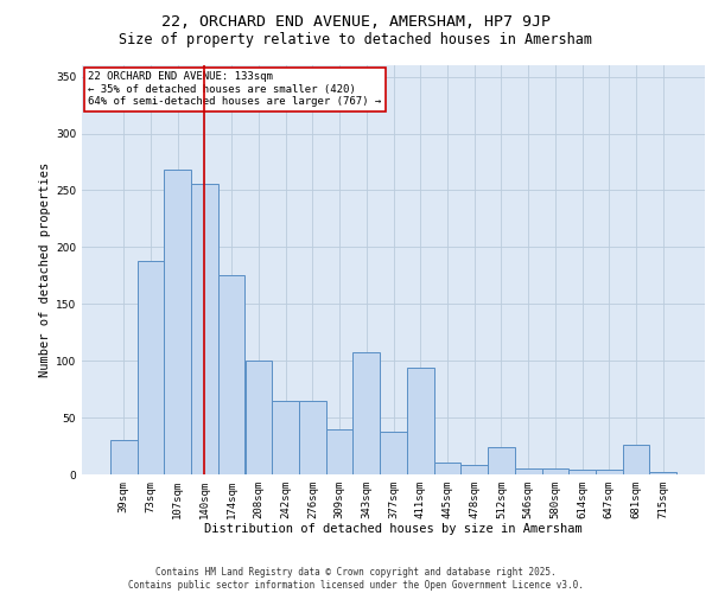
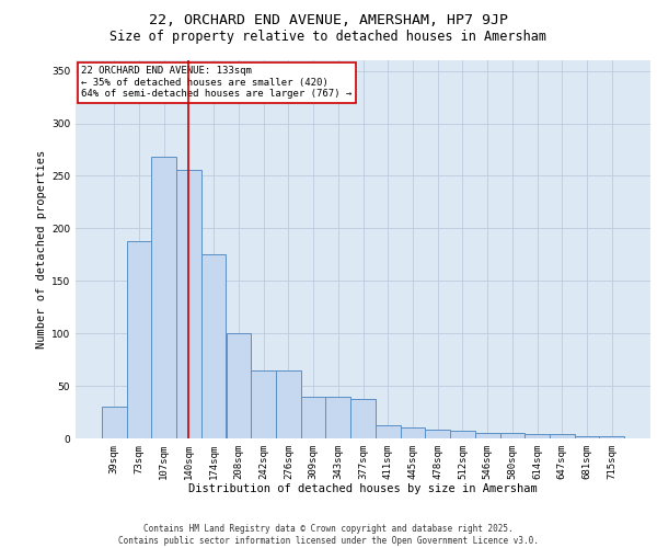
343sqm: 108 -> 40
411sqm: 94 -> 13
512sqm: 24 -> 7
681sqm: 26 -> 2
